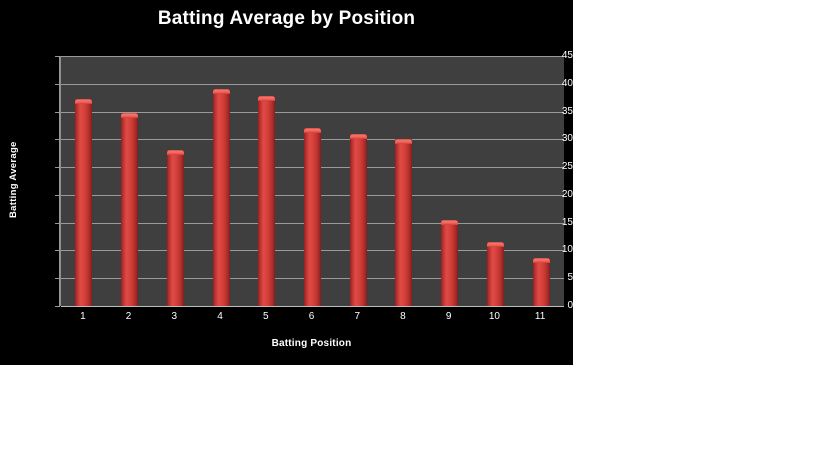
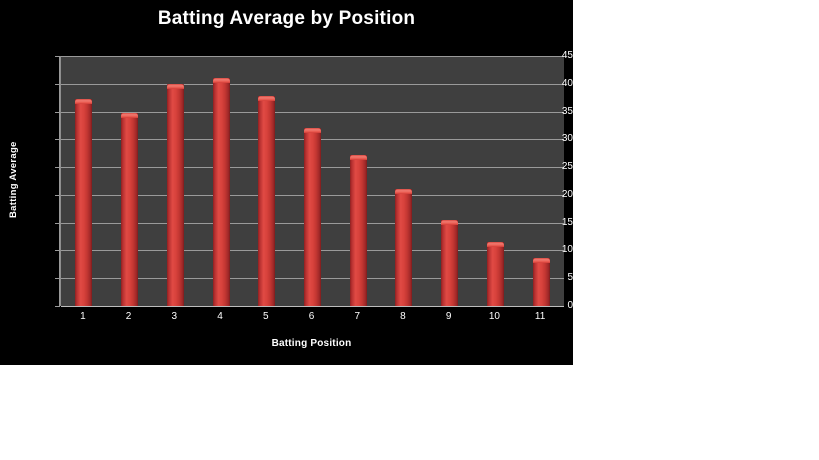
3: 28 -> 40
4: 39 -> 41
7: 31 -> 27
8: 30 -> 21
